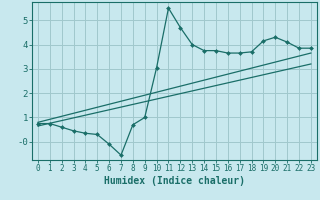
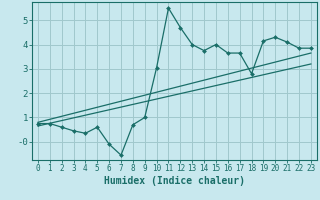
5: 0.30 -> 0.60
15: 3.75 -> 4.00
18: 3.70 -> 2.80
